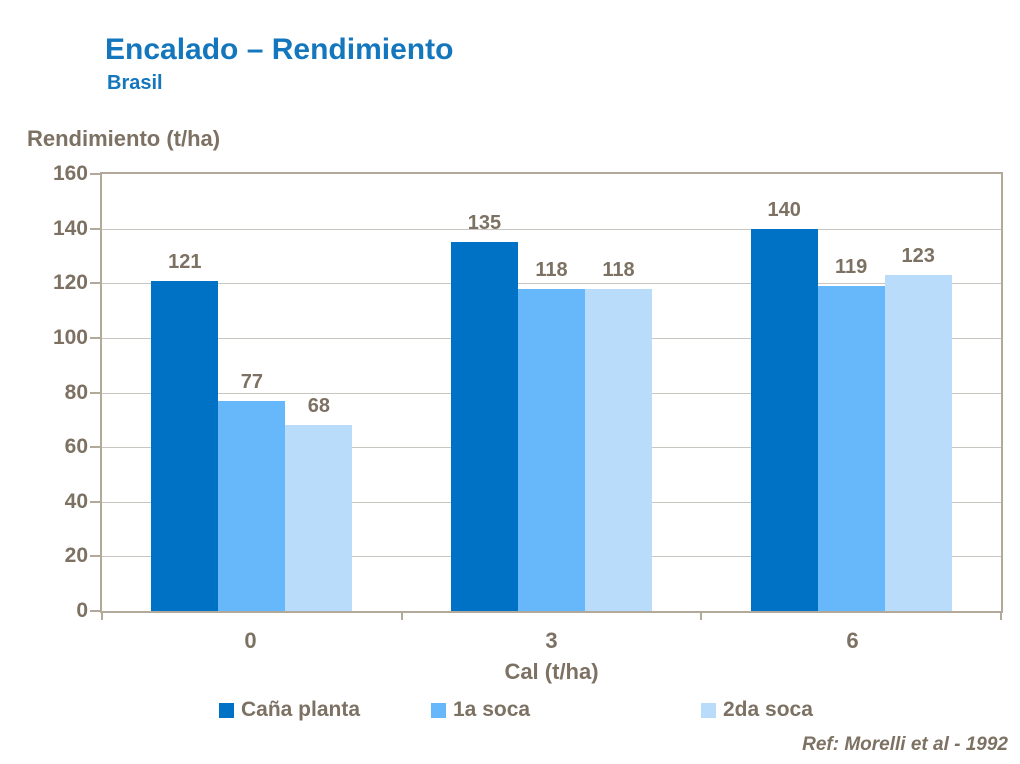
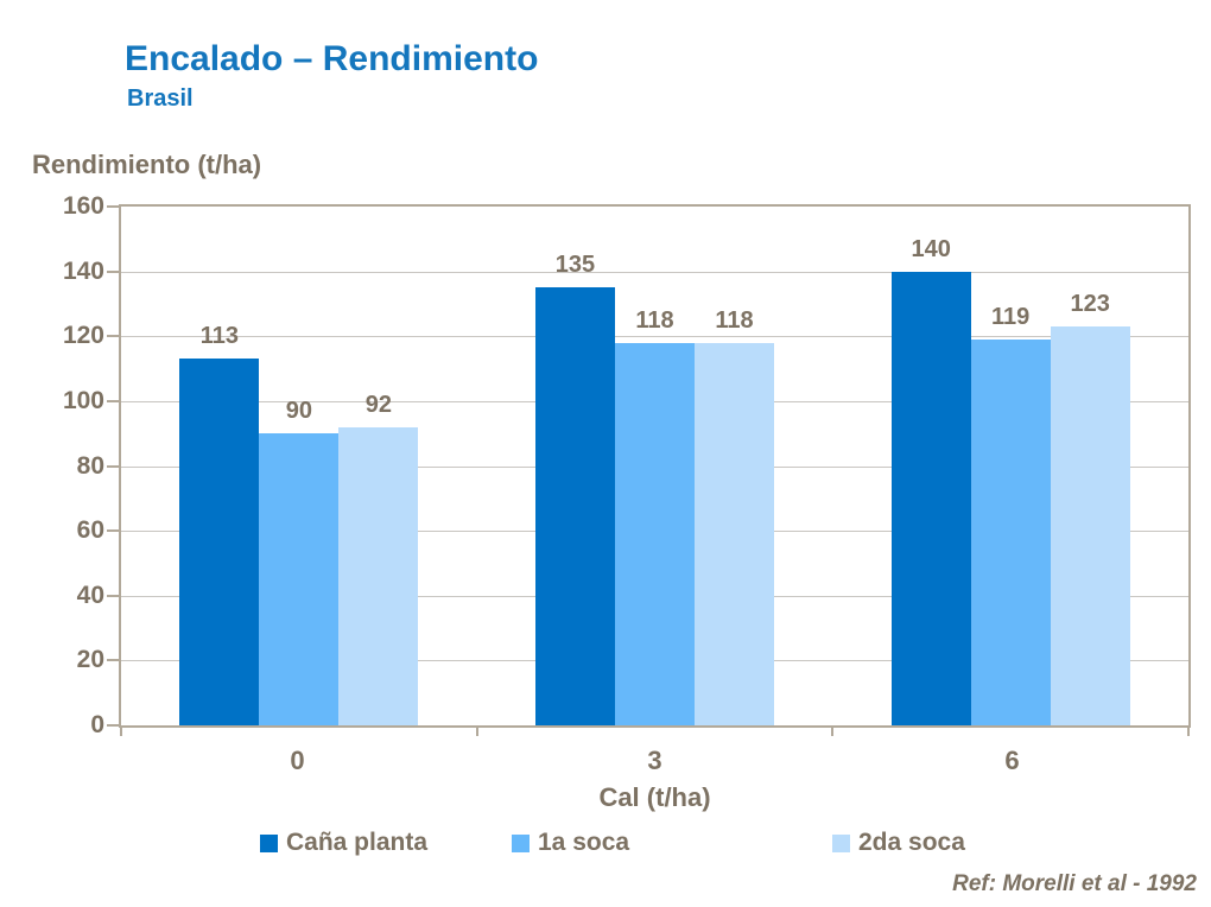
Caña planta/0: 121 -> 113
1a soca/0: 77 -> 90
2da soca/0: 68 -> 92
